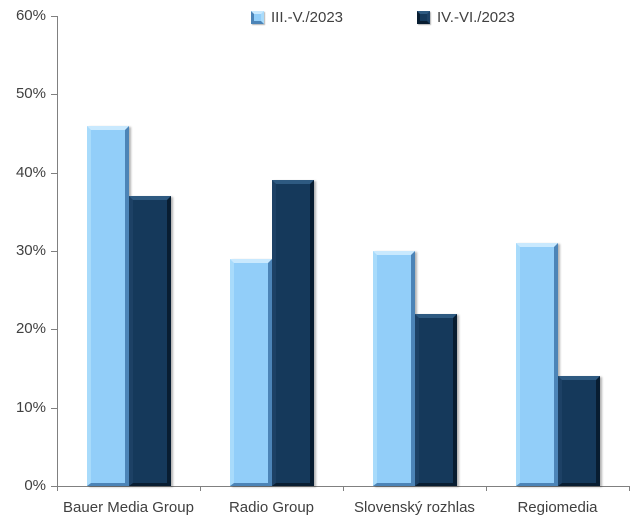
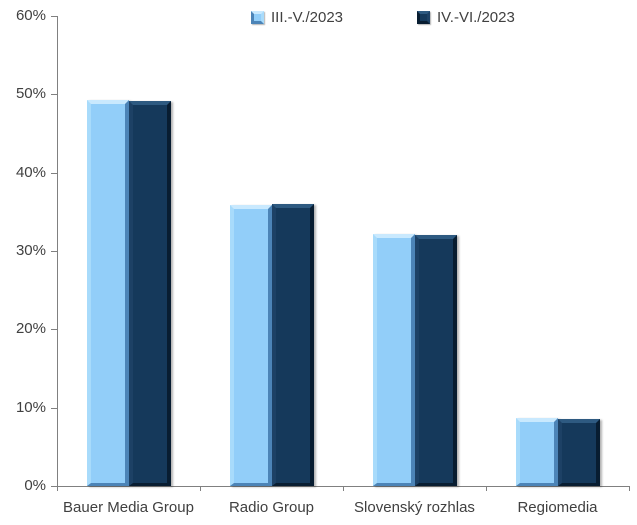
III.-V./2023/Bauer Media Group: 46% -> 49%
IV.-VI./2023/Bauer Media Group: 37% -> 49%
III.-V./2023/Radio Group: 29% -> 36%
IV.-VI./2023/Radio Group: 39% -> 36%
III.-V./2023/Slovenský rozhlas: 30% -> 32%
IV.-VI./2023/Slovenský rozhlas: 22% -> 32%
III.-V./2023/Regiomedia: 31% -> 9%
IV.-VI./2023/Regiomedia: 14% -> 9%
